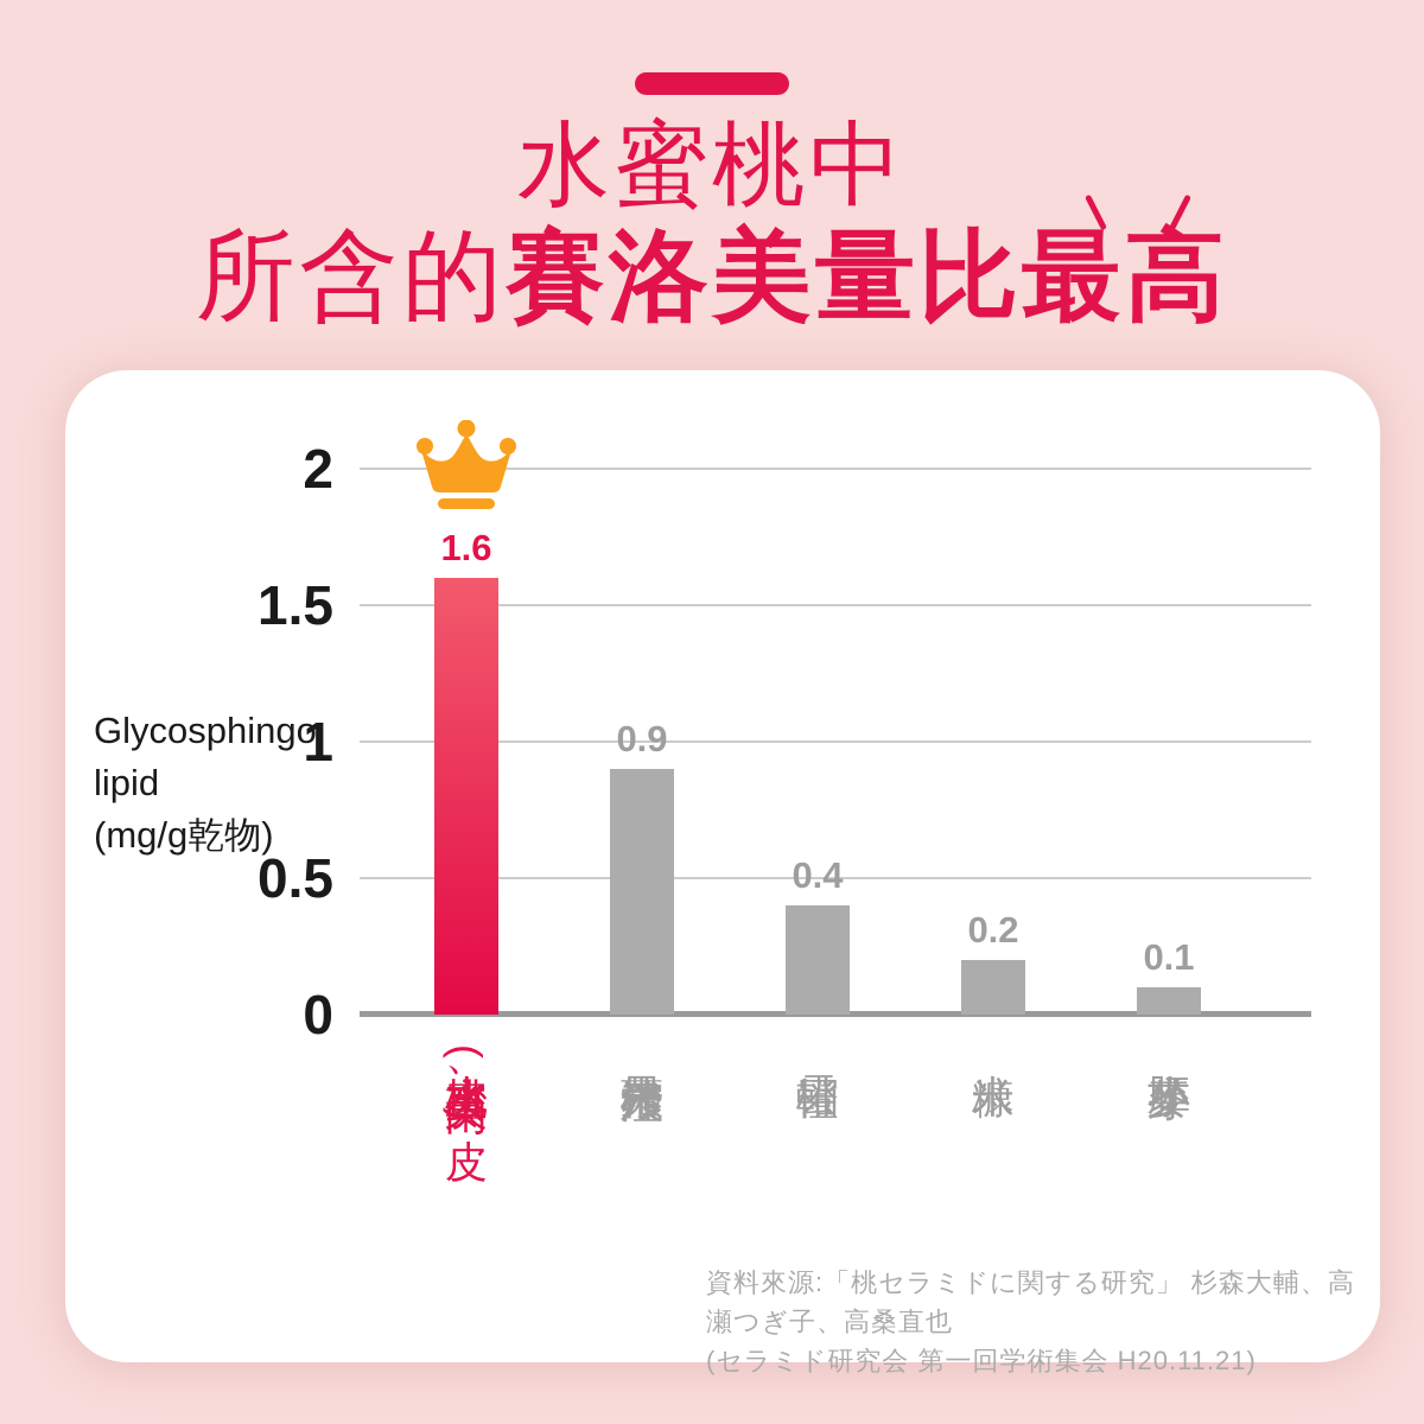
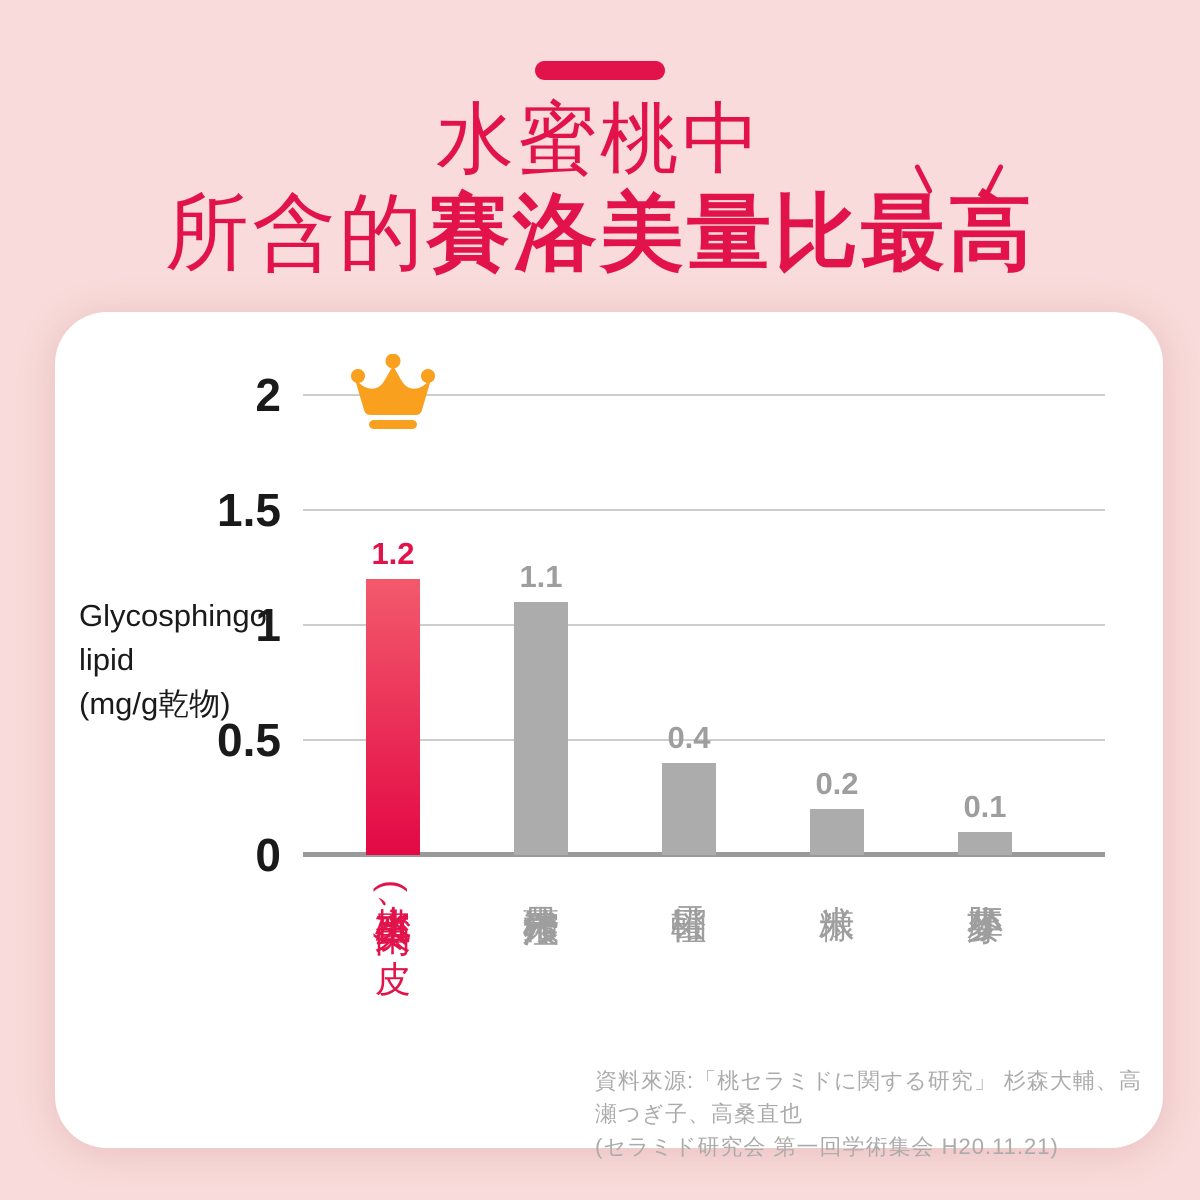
水蜜桃(果肉、皮): 1.6 -> 1.2
蘋果榨汁殘渣: 0.9 -> 1.1
